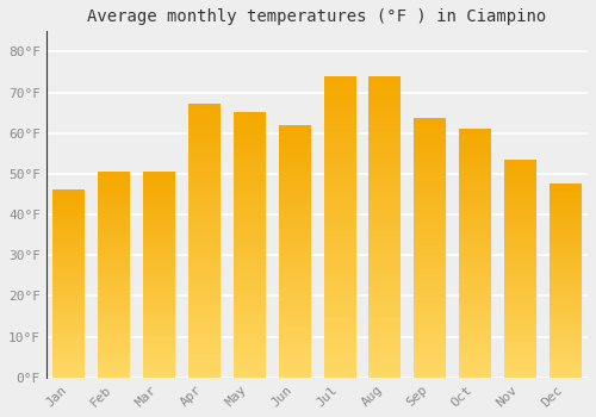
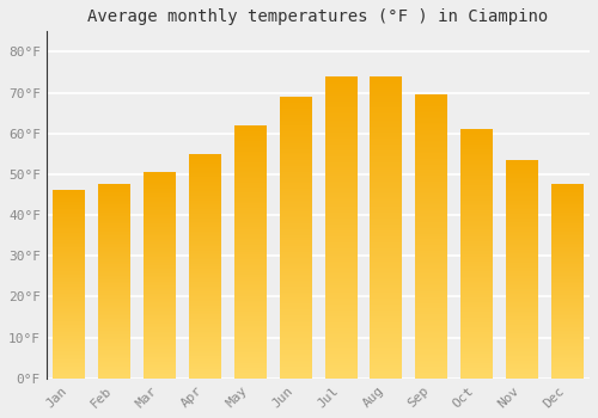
Feb: 50.5°F -> 47.5°F
Apr: 67.0°F -> 55.0°F
May: 65.0°F -> 62.0°F
Jun: 62.0°F -> 69.0°F
Sep: 63.5°F -> 69.5°F
